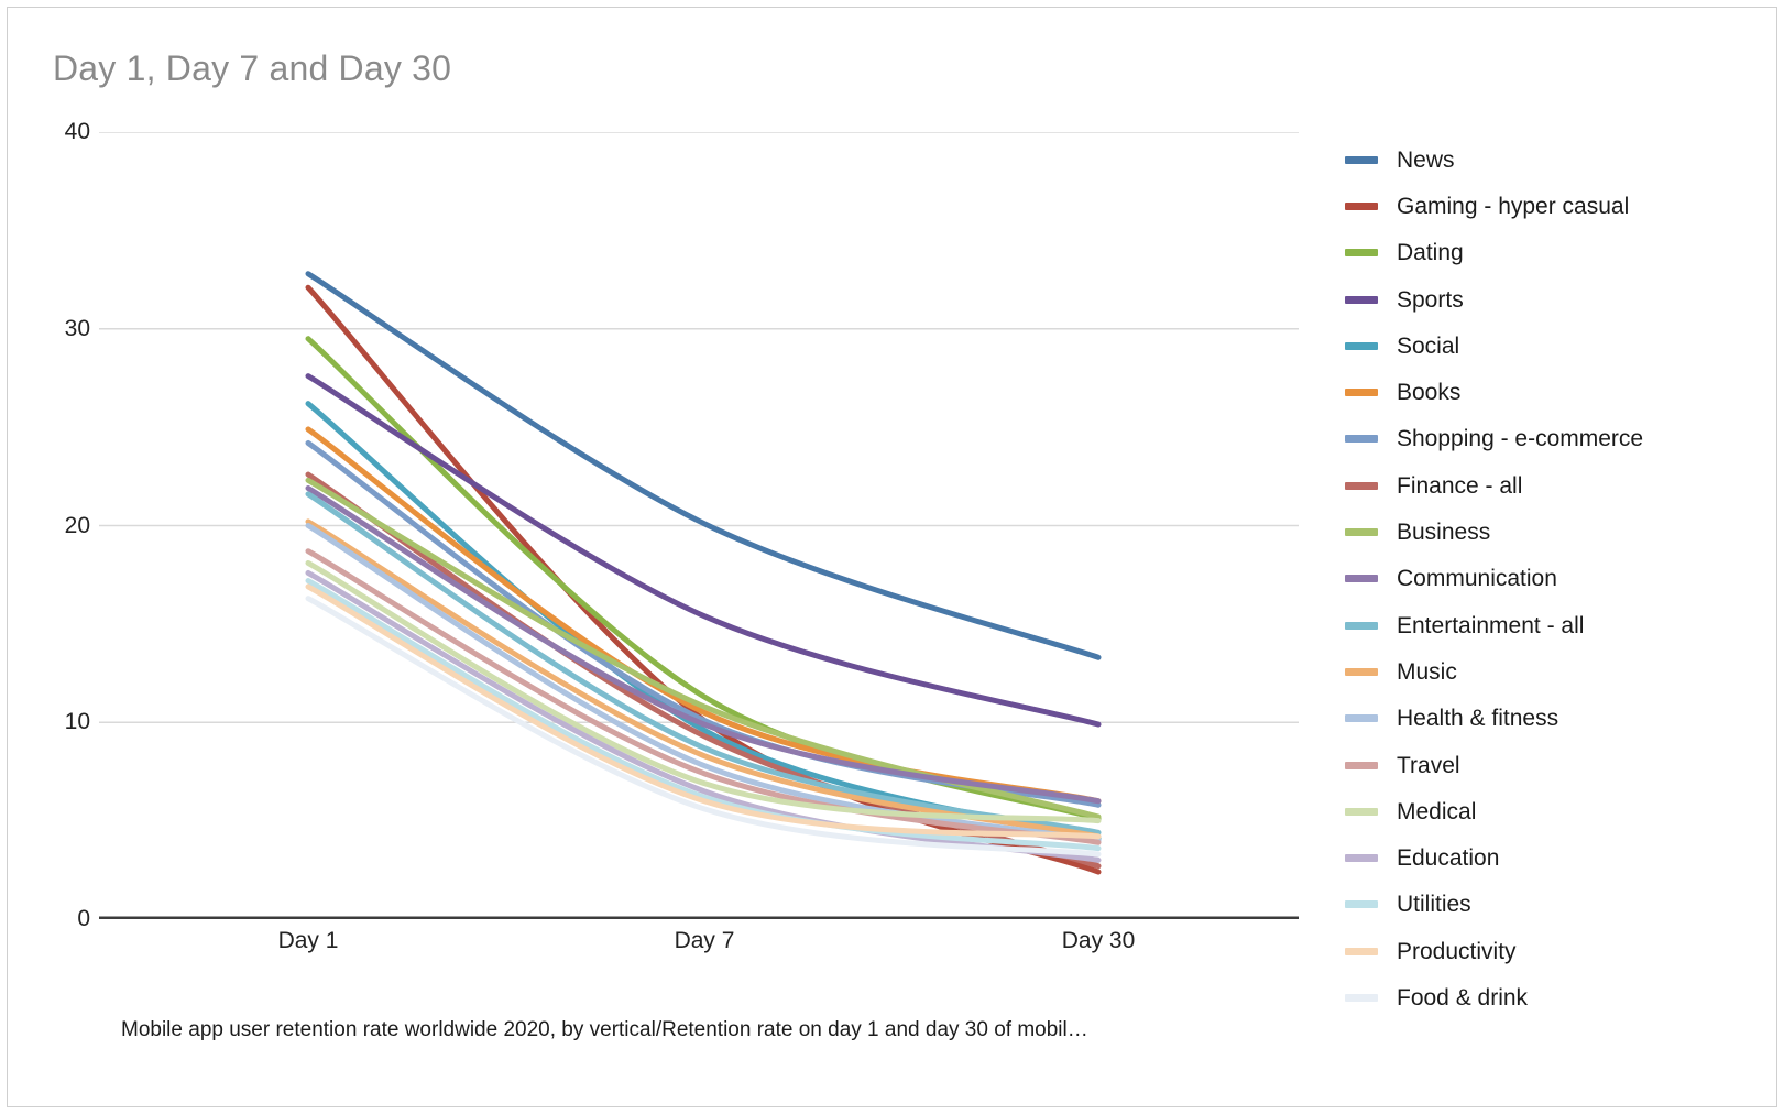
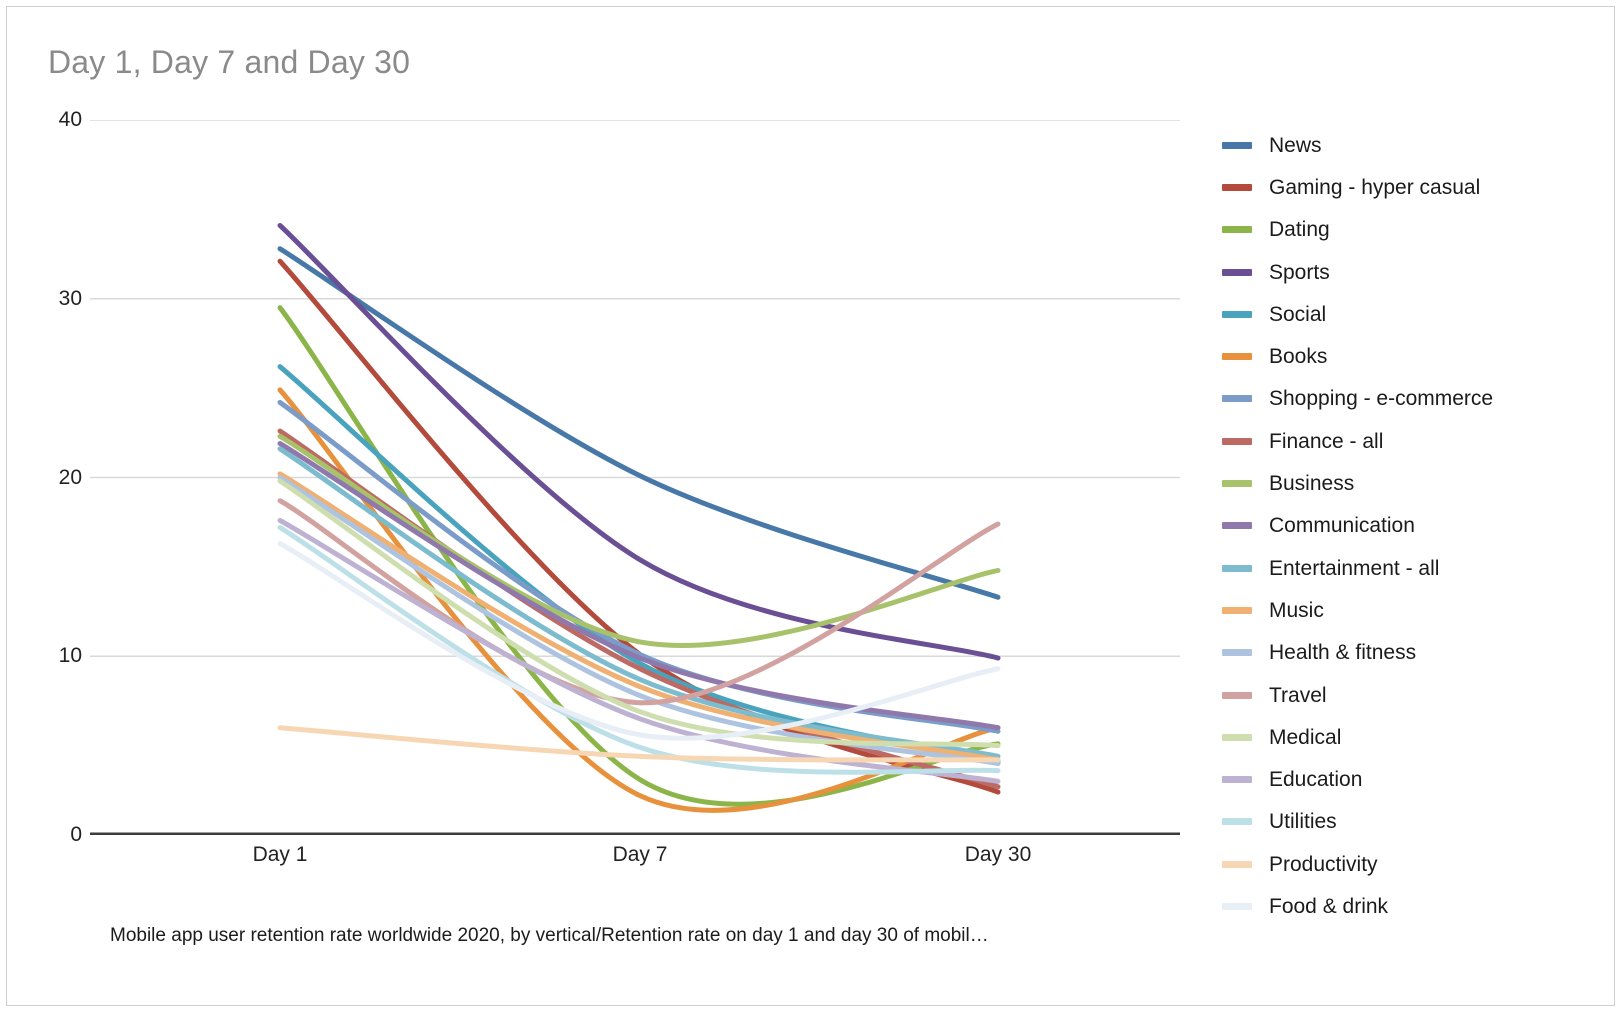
Sports/Day 1: 27.6 -> 34.1
Medical/Day 1: 18.1 -> 19.8
Productivity/Day 1: 16.9 -> 6.0
Dating/Day 7: 11.3 -> 3.1
Books/Day 7: 10.5 -> 2.2
Utilities/Day 7: 6.2 -> 4.9
Productivity/Day 7: 6.0 -> 4.4
Business/Day 30: 5.2 -> 14.8
Travel/Day 30: 3.9 -> 17.4
Food & drink/Day 30: 3.3 -> 9.3
